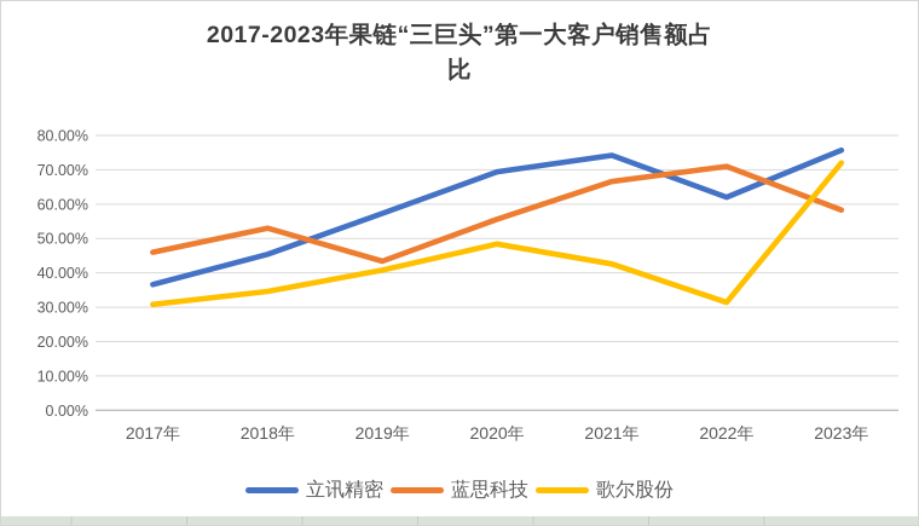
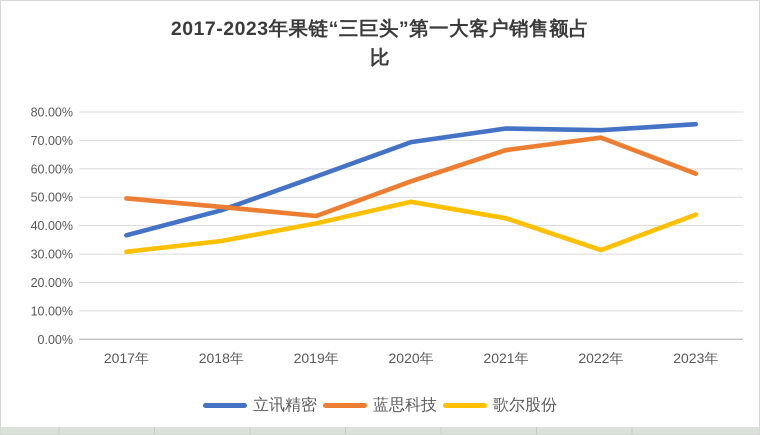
蓝思科技/2017年: 46% -> 50%
蓝思科技/2018年: 53% -> 47%
立讯精密/2022年: 62% -> 74%
歌尔股份/2023年: 72% -> 44%
